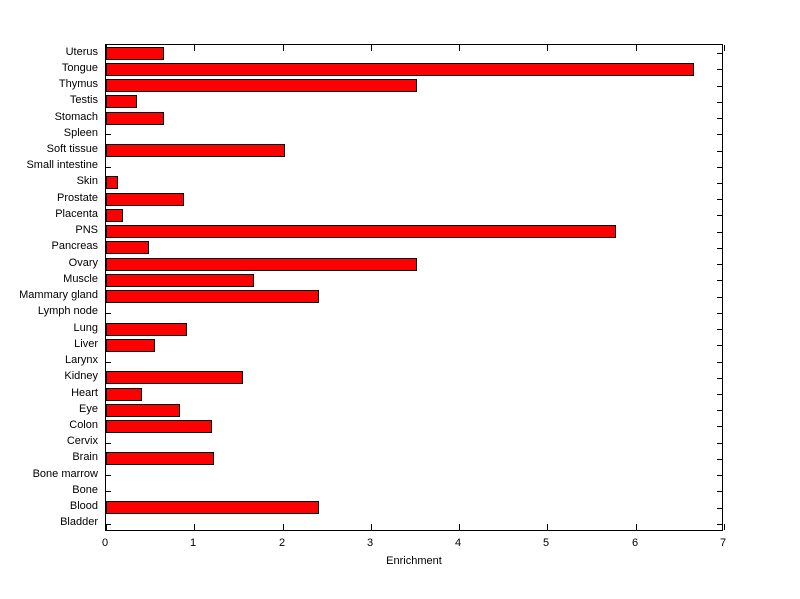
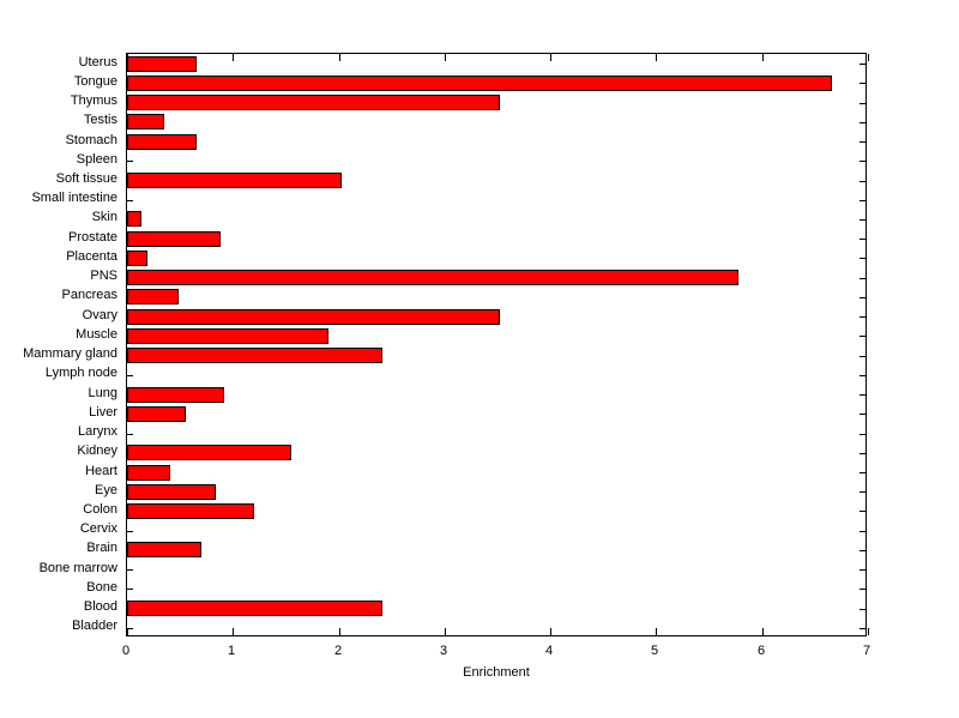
Muscle: 1.7 -> 1.9
Brain: 1.2 -> 0.7
